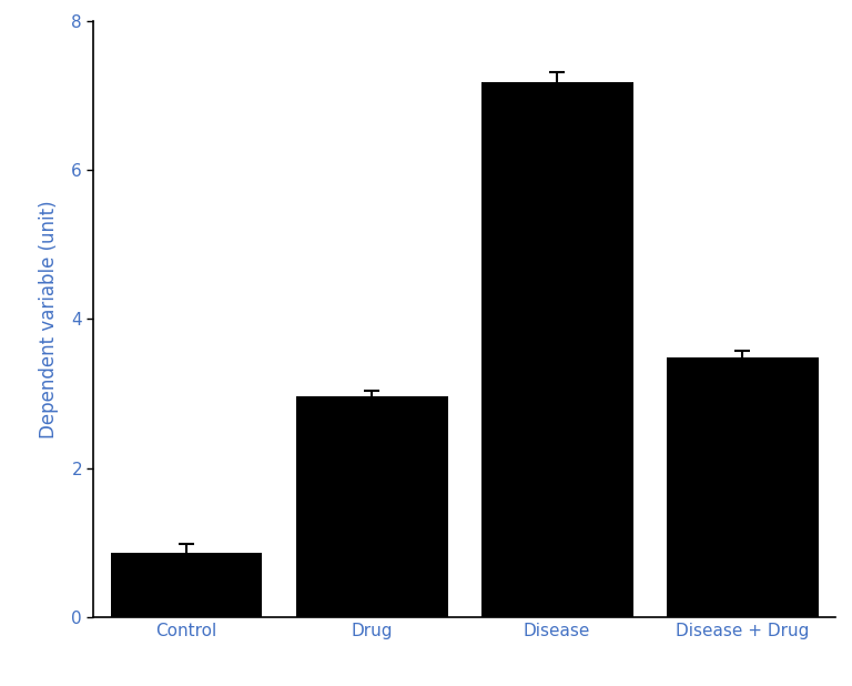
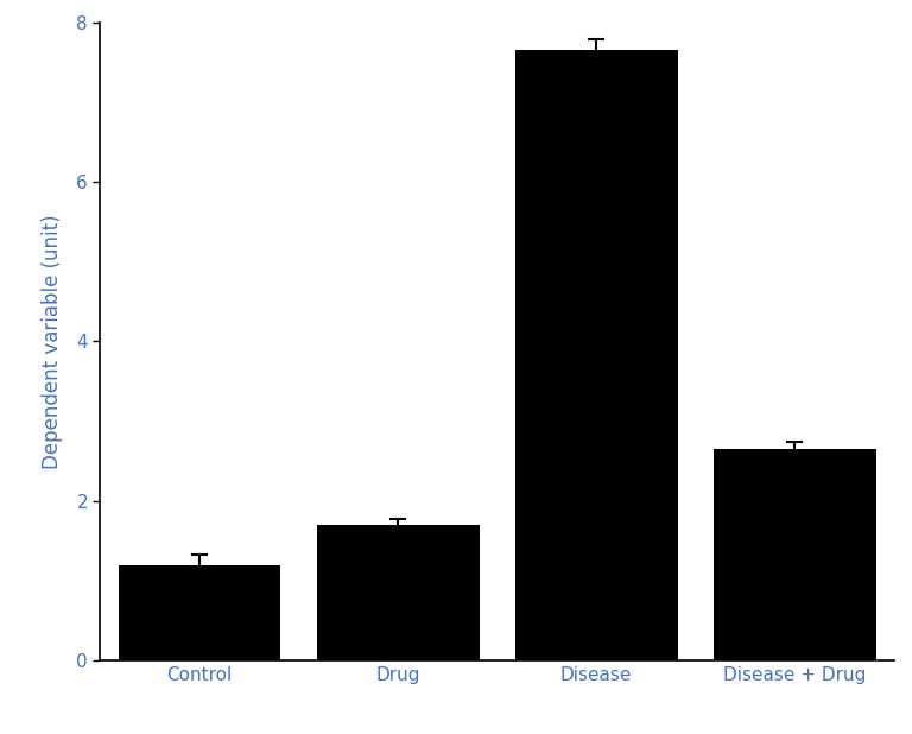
Control: 0.86 -> 1.20
Drug: 2.96 -> 1.70
Disease: 7.18 -> 7.65
Disease + Drug: 3.48 -> 2.65
